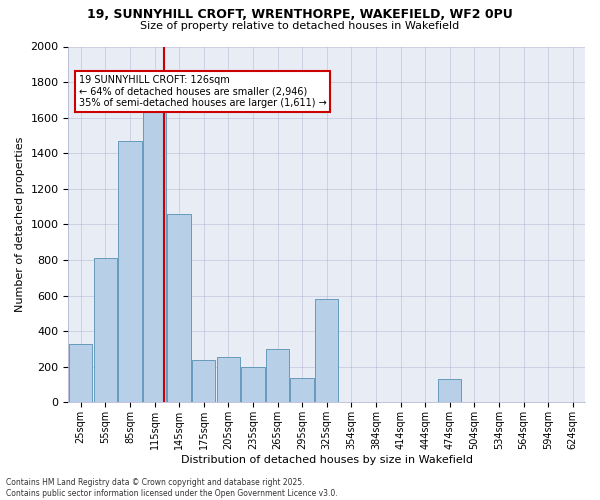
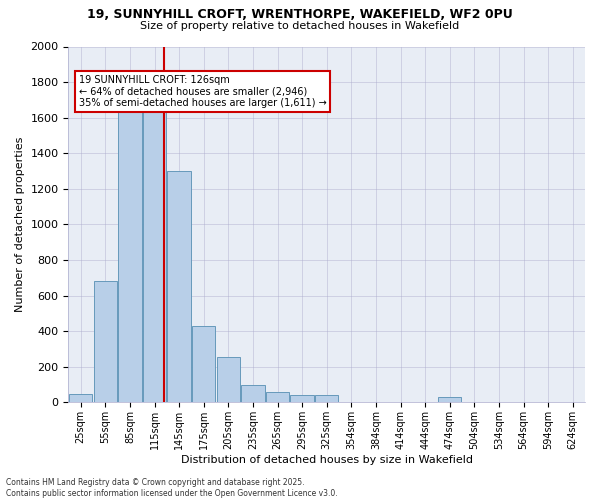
25sqm: 330 -> 50
55sqm: 810 -> 680
85sqm: 1470 -> 1630
145sqm: 1060 -> 1300
175sqm: 240 -> 430
235sqm: 200 -> 100
265sqm: 300 -> 60
295sqm: 140 -> 40
325sqm: 580 -> 40
474sqm: 130 -> 30
